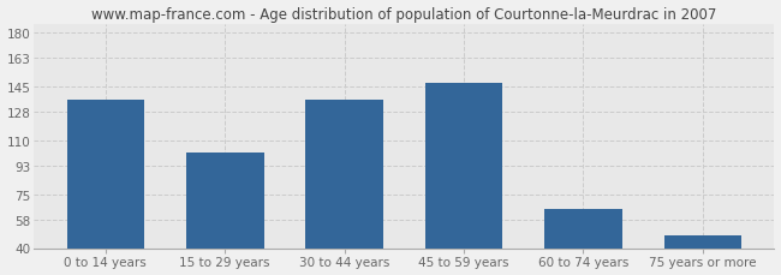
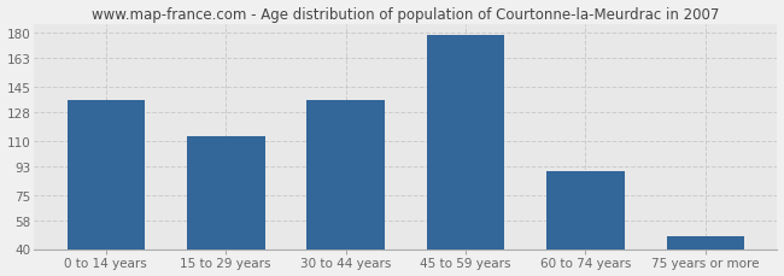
15 to 29 years: 102 -> 113
45 to 59 years: 147 -> 178
60 to 74 years: 65 -> 90
